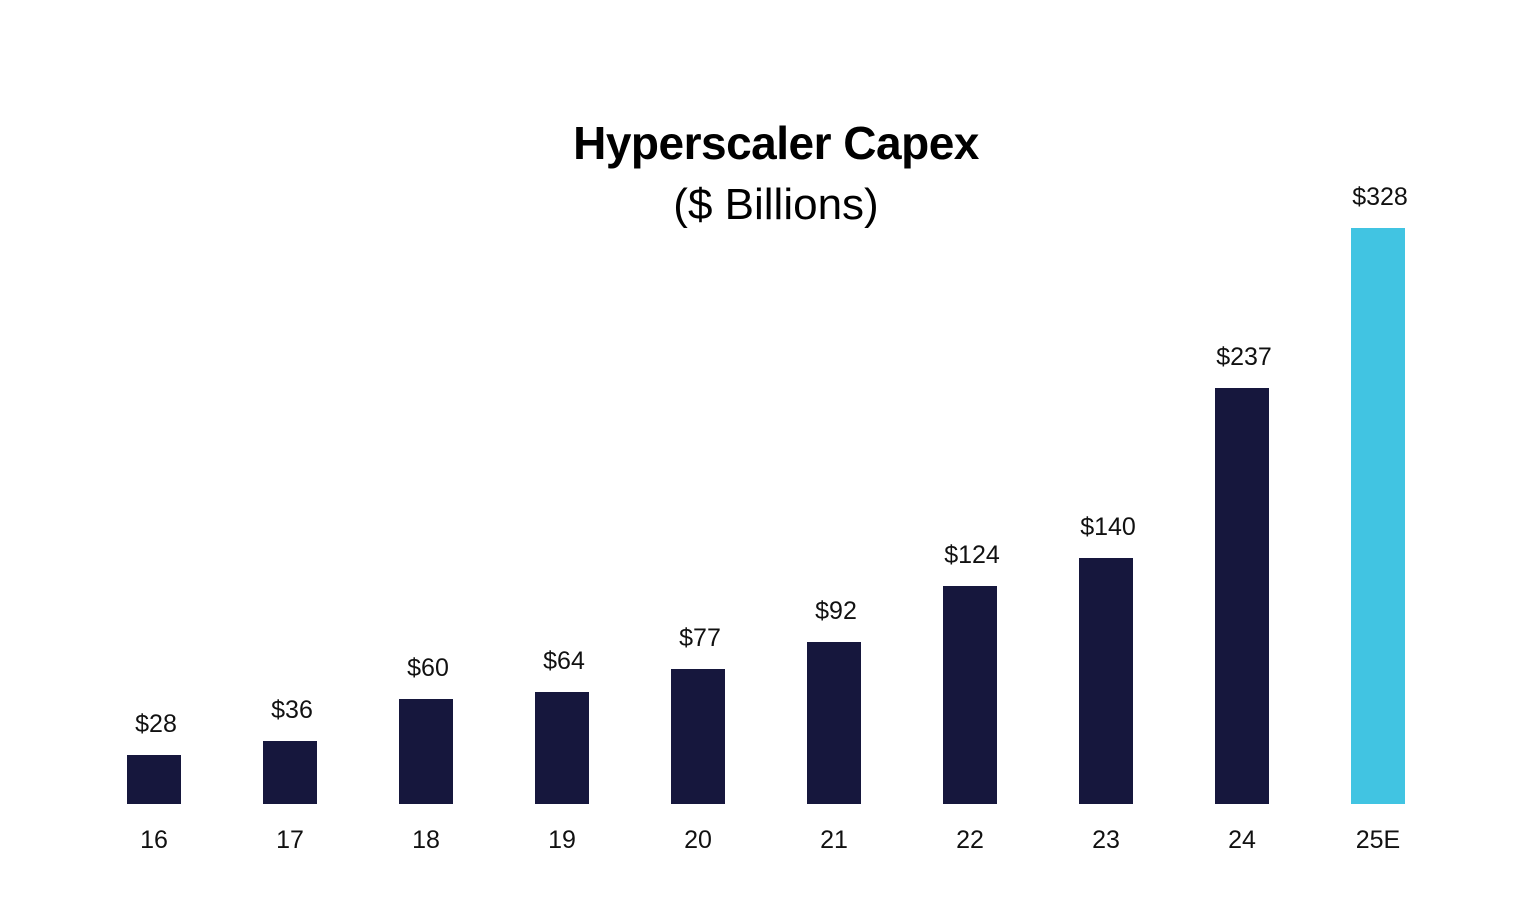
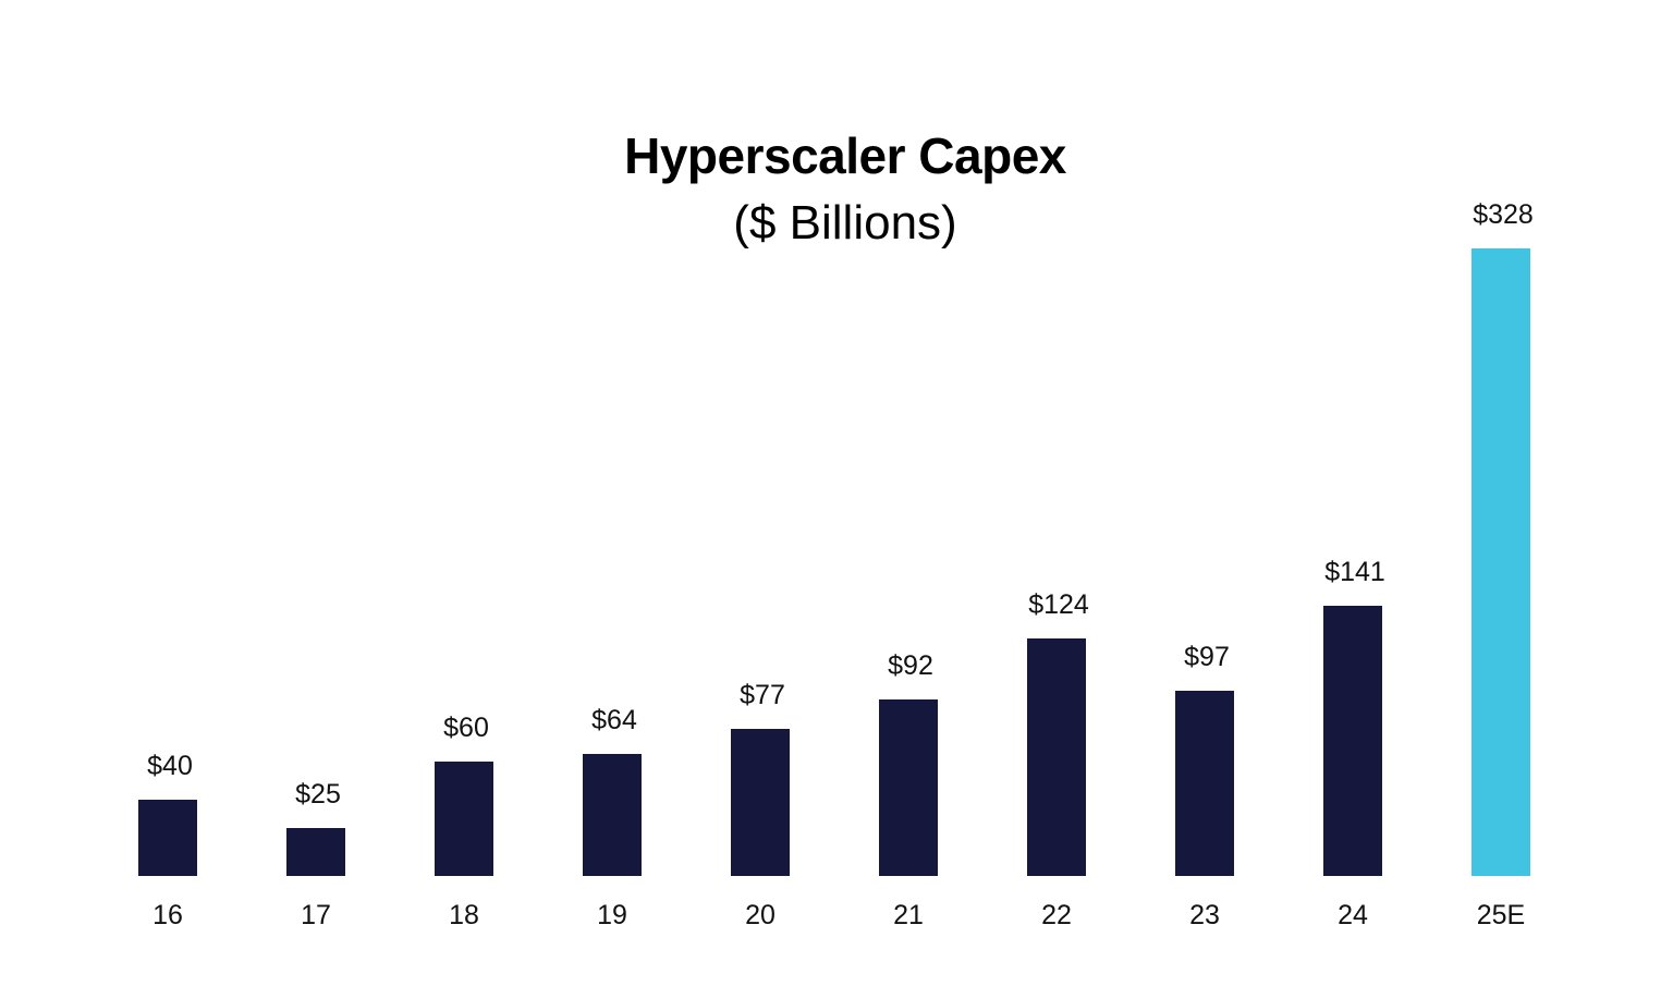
16: $28 -> $40
17: $36 -> $25
23: $140 -> $97
24: $237 -> $141
